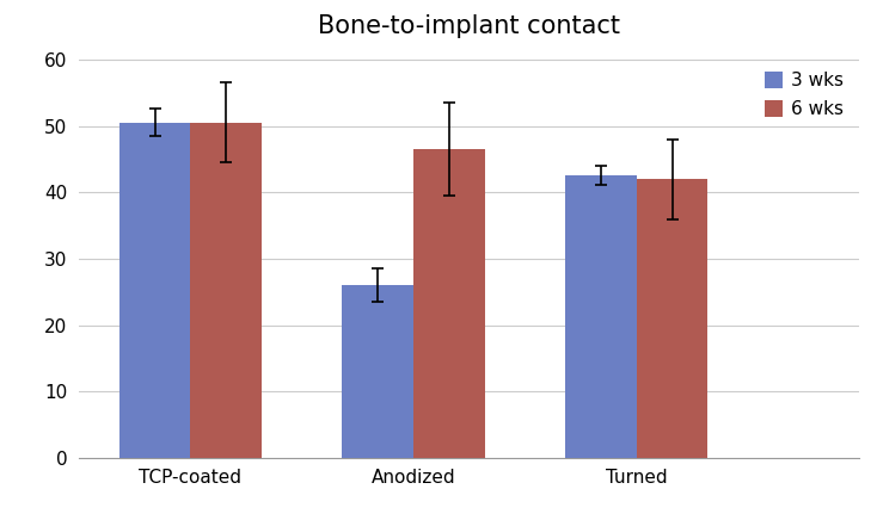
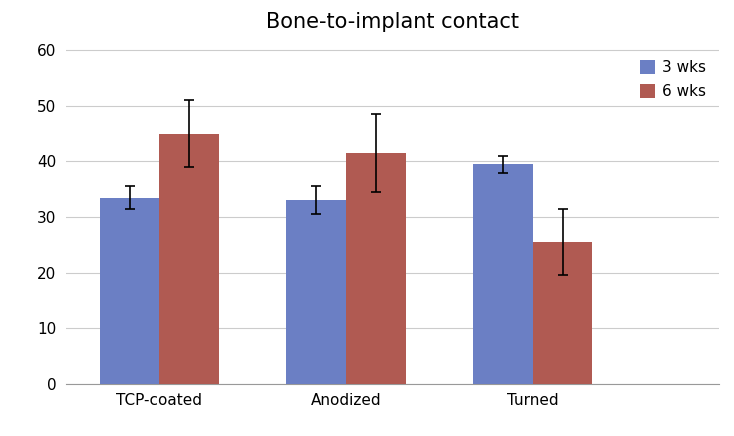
3 wks/TCP-coated: 50.6 -> 33.5
6 wks/TCP-coated: 50.6 -> 45.0
3 wks/Anodized: 26.0 -> 33.0
6 wks/Anodized: 46.6 -> 41.5
3 wks/Turned: 42.6 -> 39.5
6 wks/Turned: 42.0 -> 25.5
